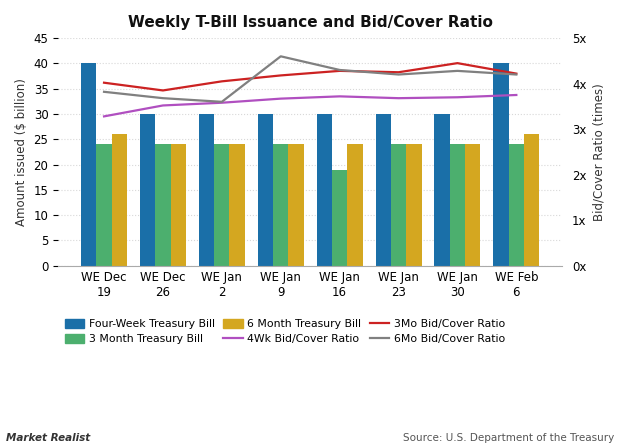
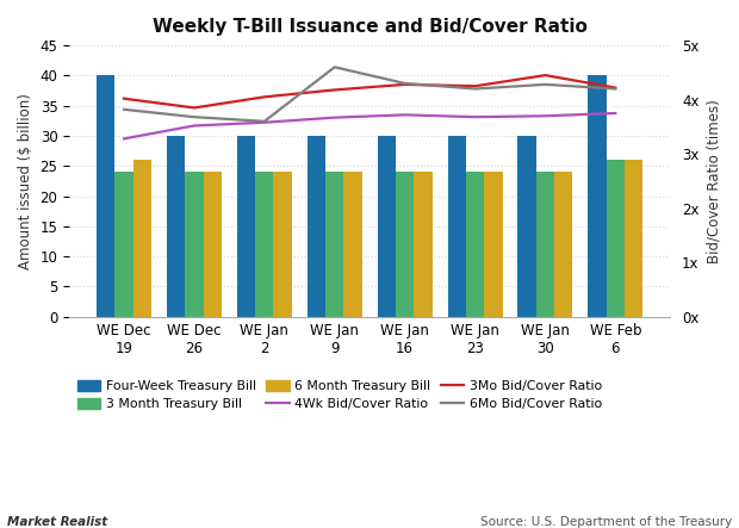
3 Month Treasury Bill/WE Jan 16: 19 -> 24
3 Month Treasury Bill/WE Feb 6: 24 -> 26
